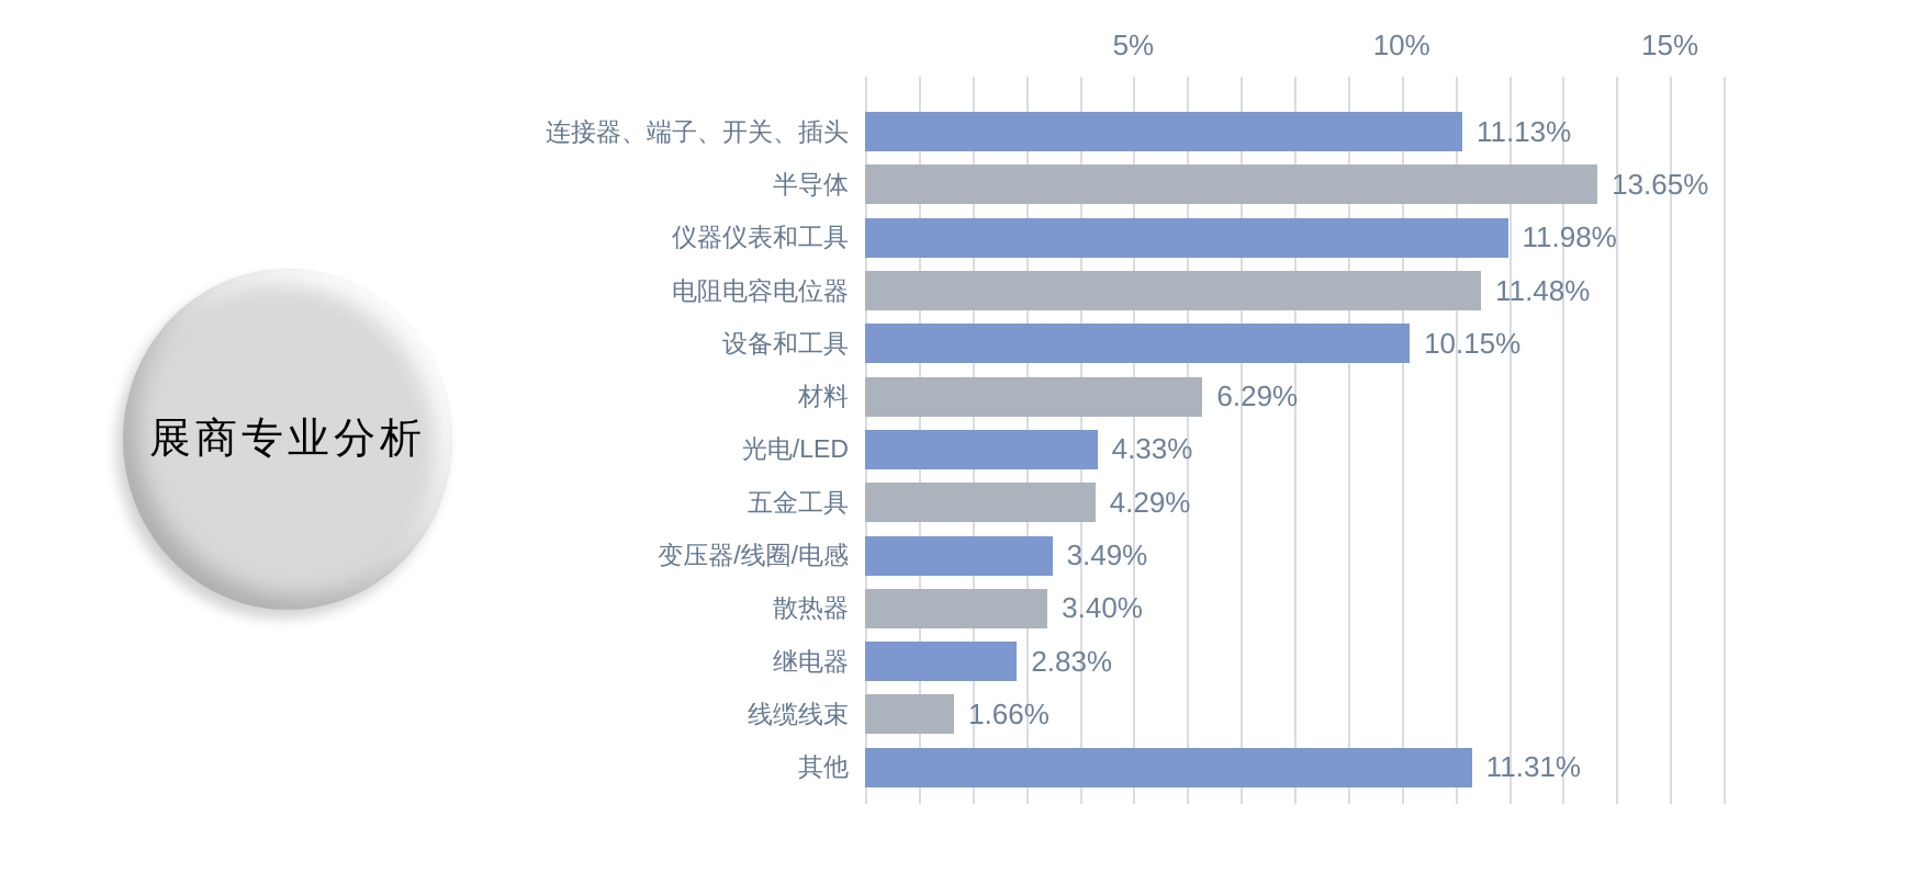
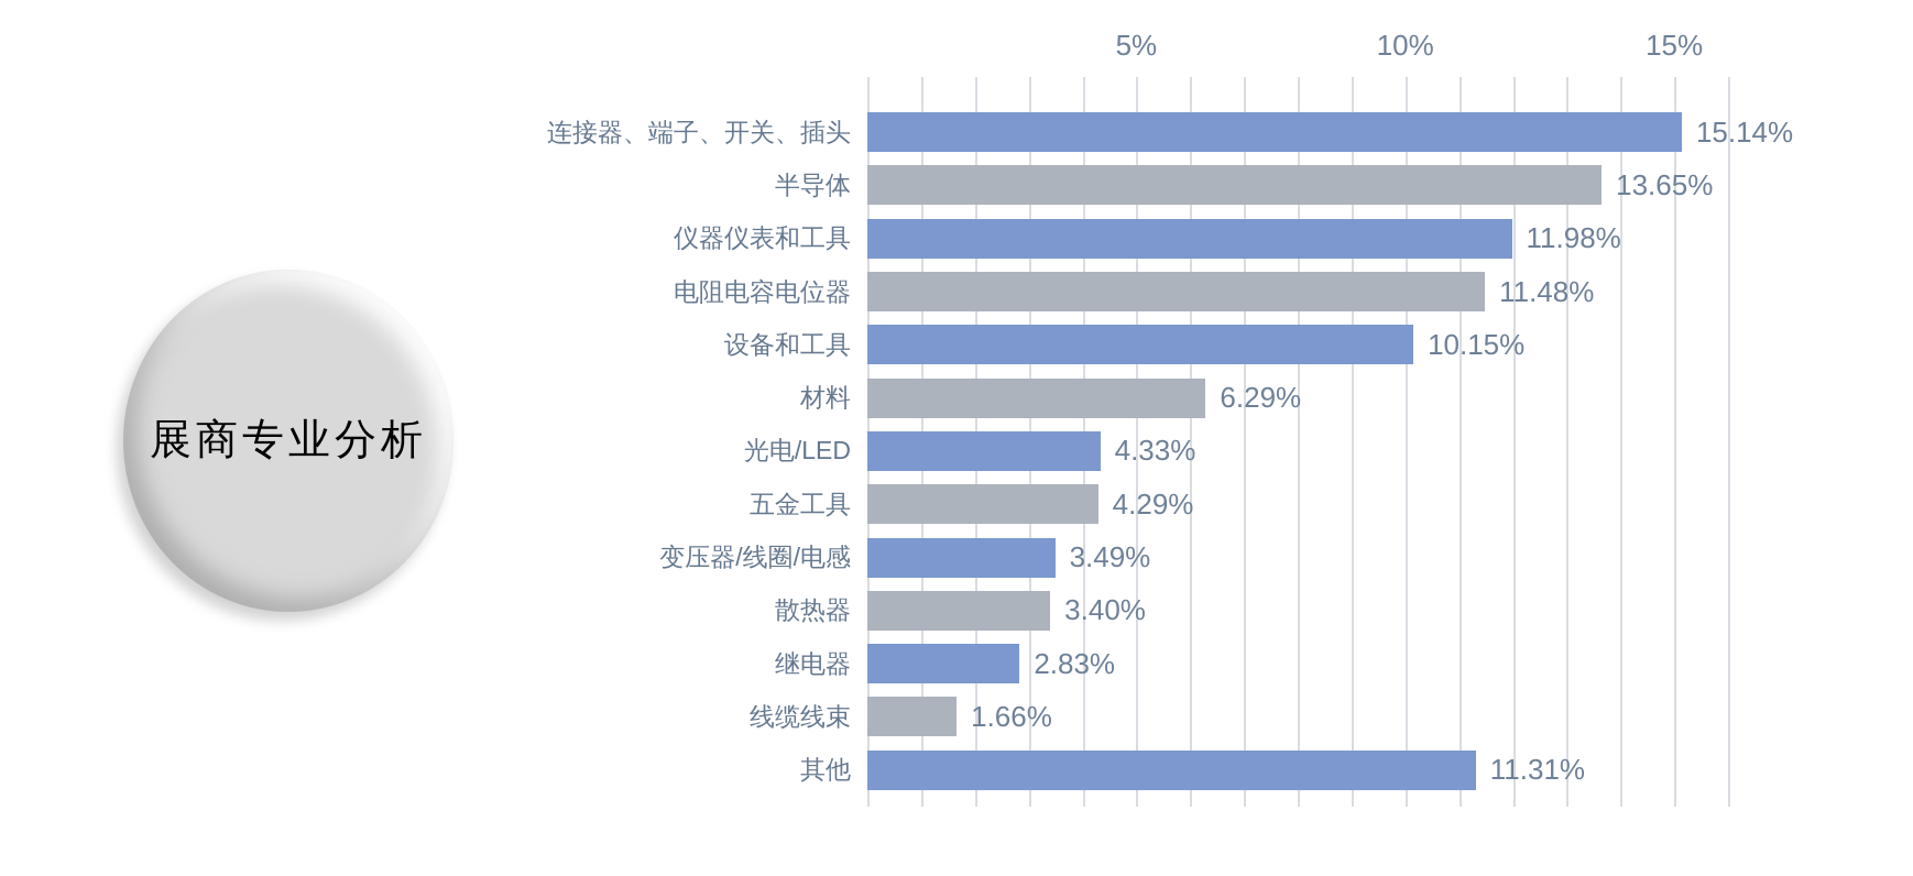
连接器、端子、开关、插头: 11.13% -> 15.14%
